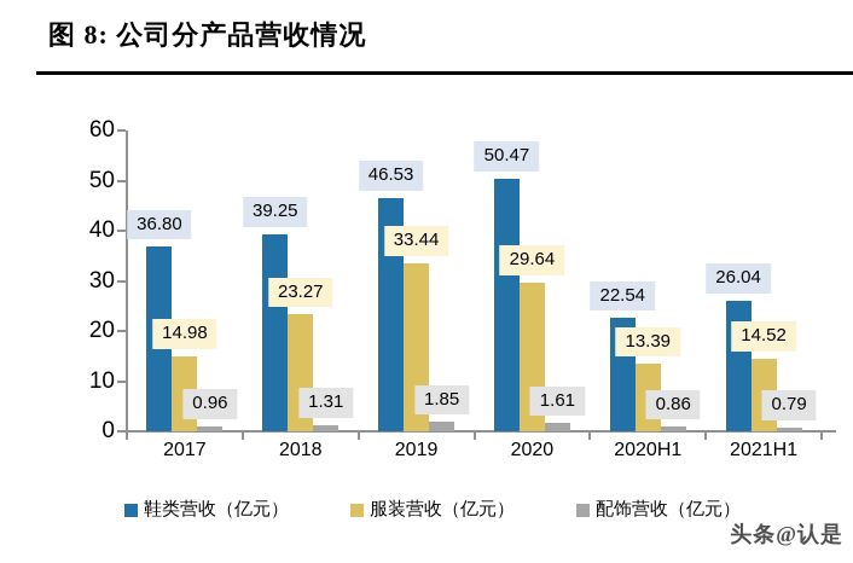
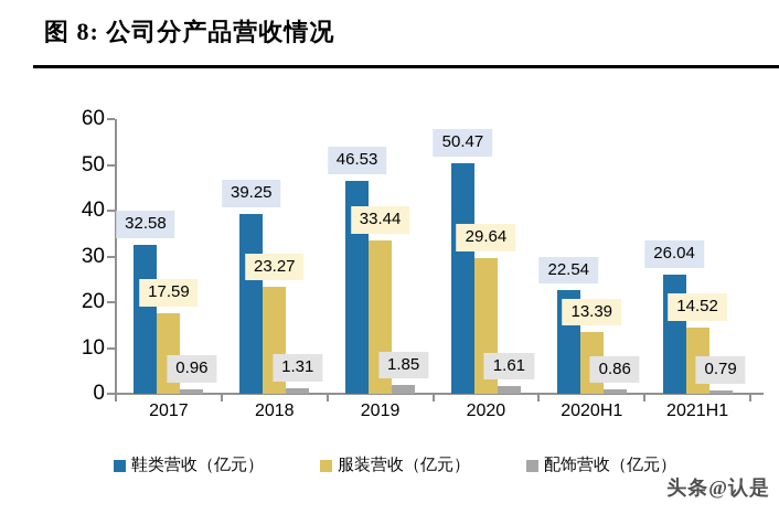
鞋类营收（亿元）/2017: 36.80 -> 32.58
服装营收（亿元）/2017: 14.98 -> 17.59
